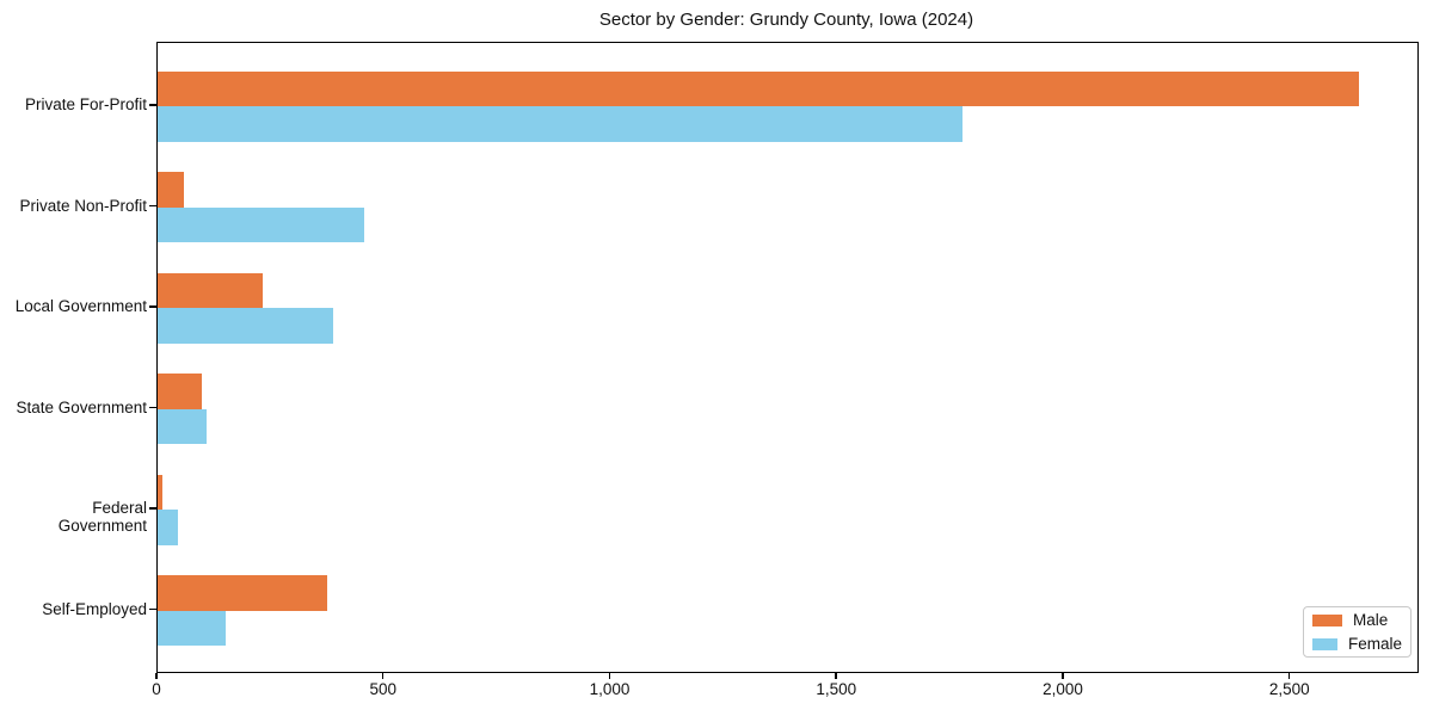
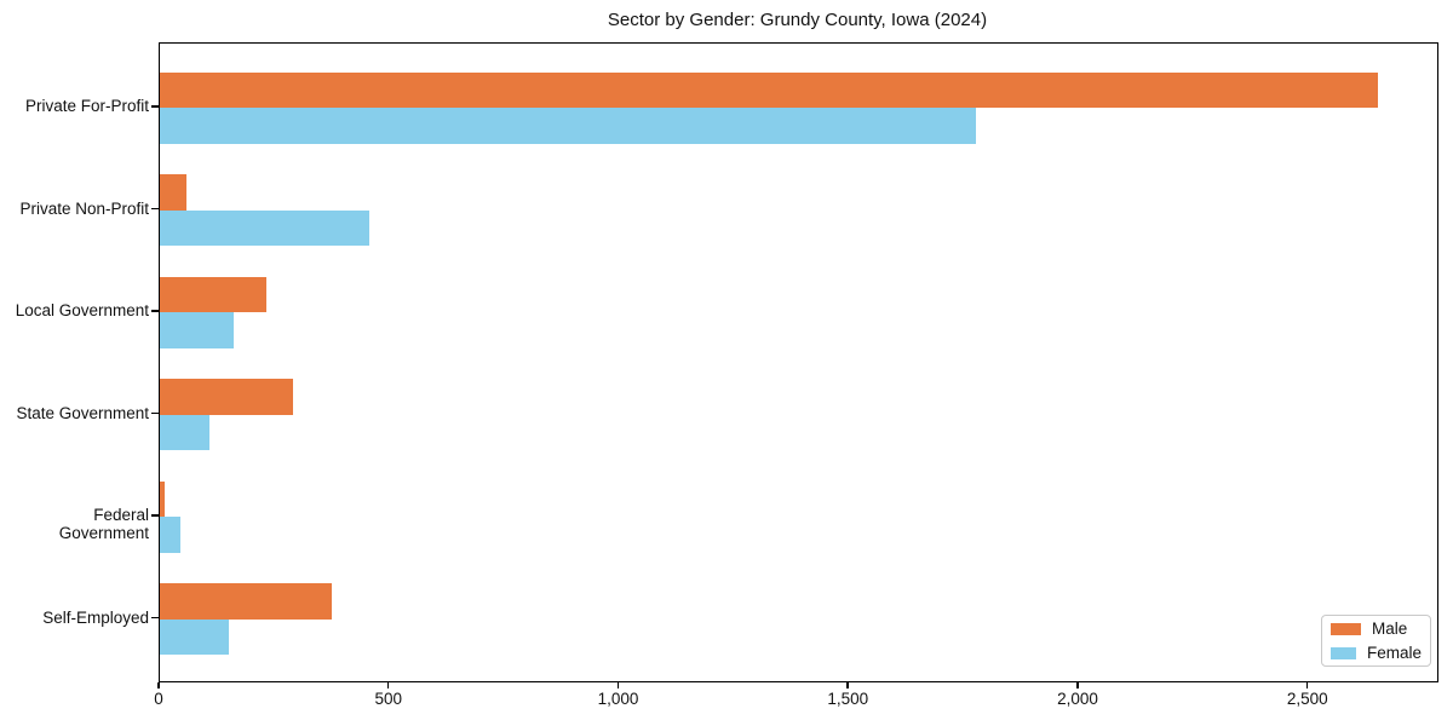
Female/Local Government: 390 -> 160
Male/State Government: 100 -> 290
